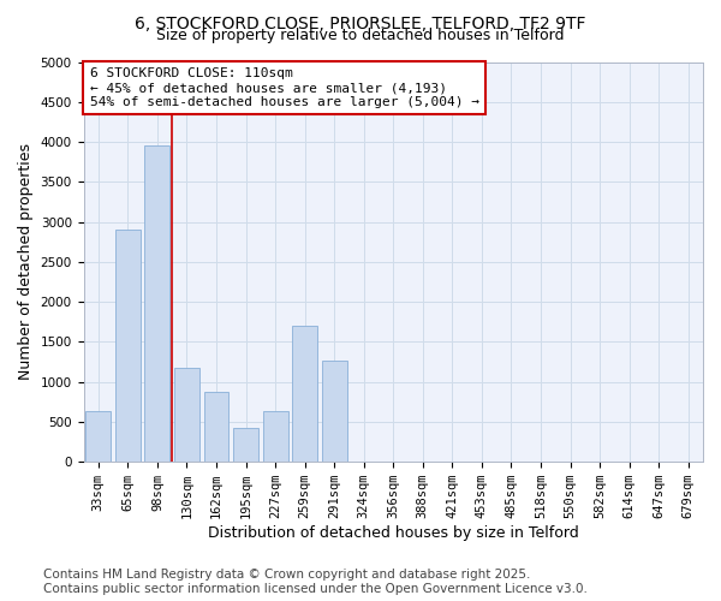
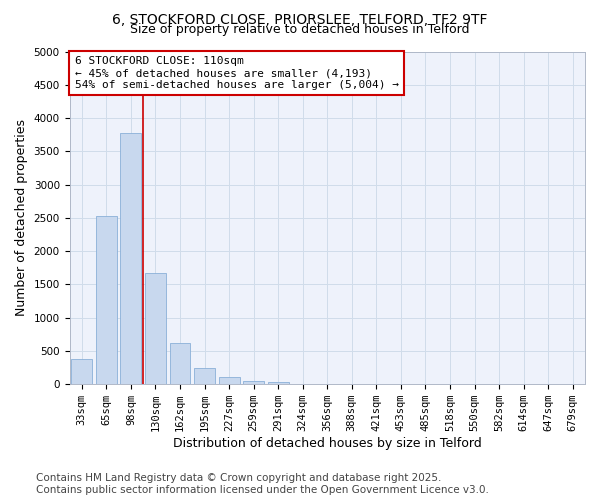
33sqm: 640 -> 380
65sqm: 2900 -> 2530
98sqm: 3960 -> 3780
130sqm: 1180 -> 1670
162sqm: 880 -> 620
195sqm: 420 -> 240
227sqm: 640 -> 100
259sqm: 1700 -> 60
291sqm: 1260 -> 40
